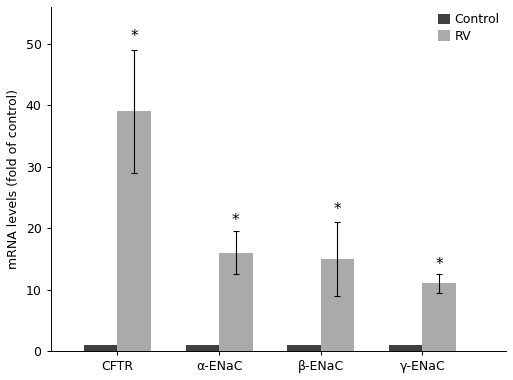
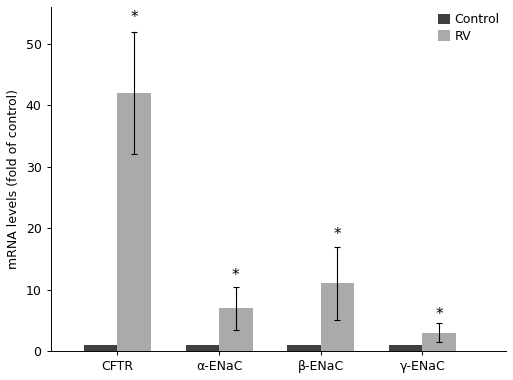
RV/CFTR: 39 -> 42
RV/α-ENaC: 16 -> 7
RV/β-ENaC: 15 -> 11
RV/γ-ENaC: 11 -> 3
